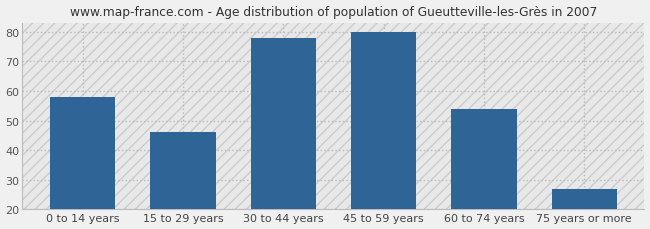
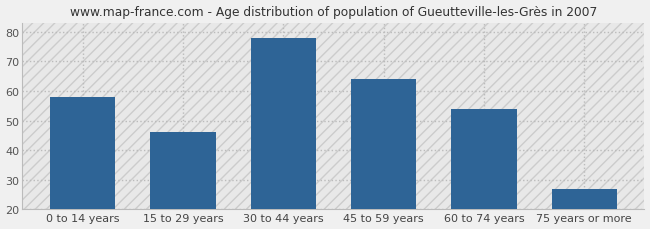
45 to 59 years: 80 -> 64
